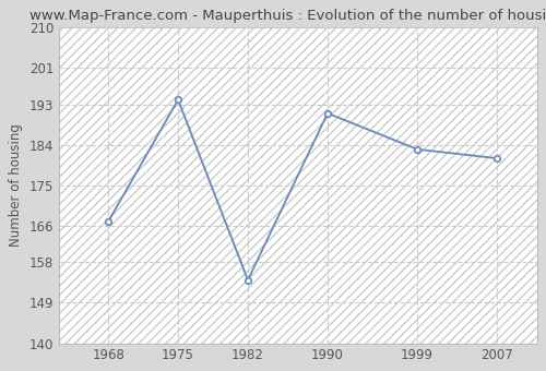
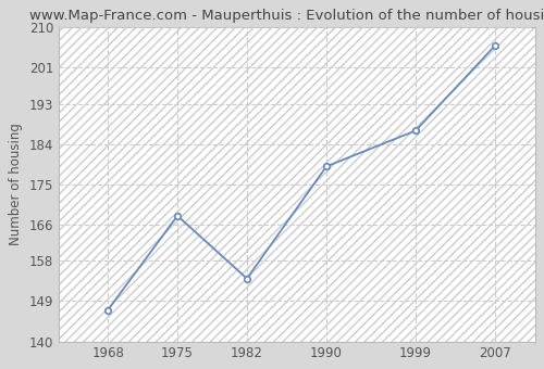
1968: 167 -> 147
1975: 194 -> 168
1990: 191 -> 179
1999: 183 -> 187
2007: 181 -> 206
